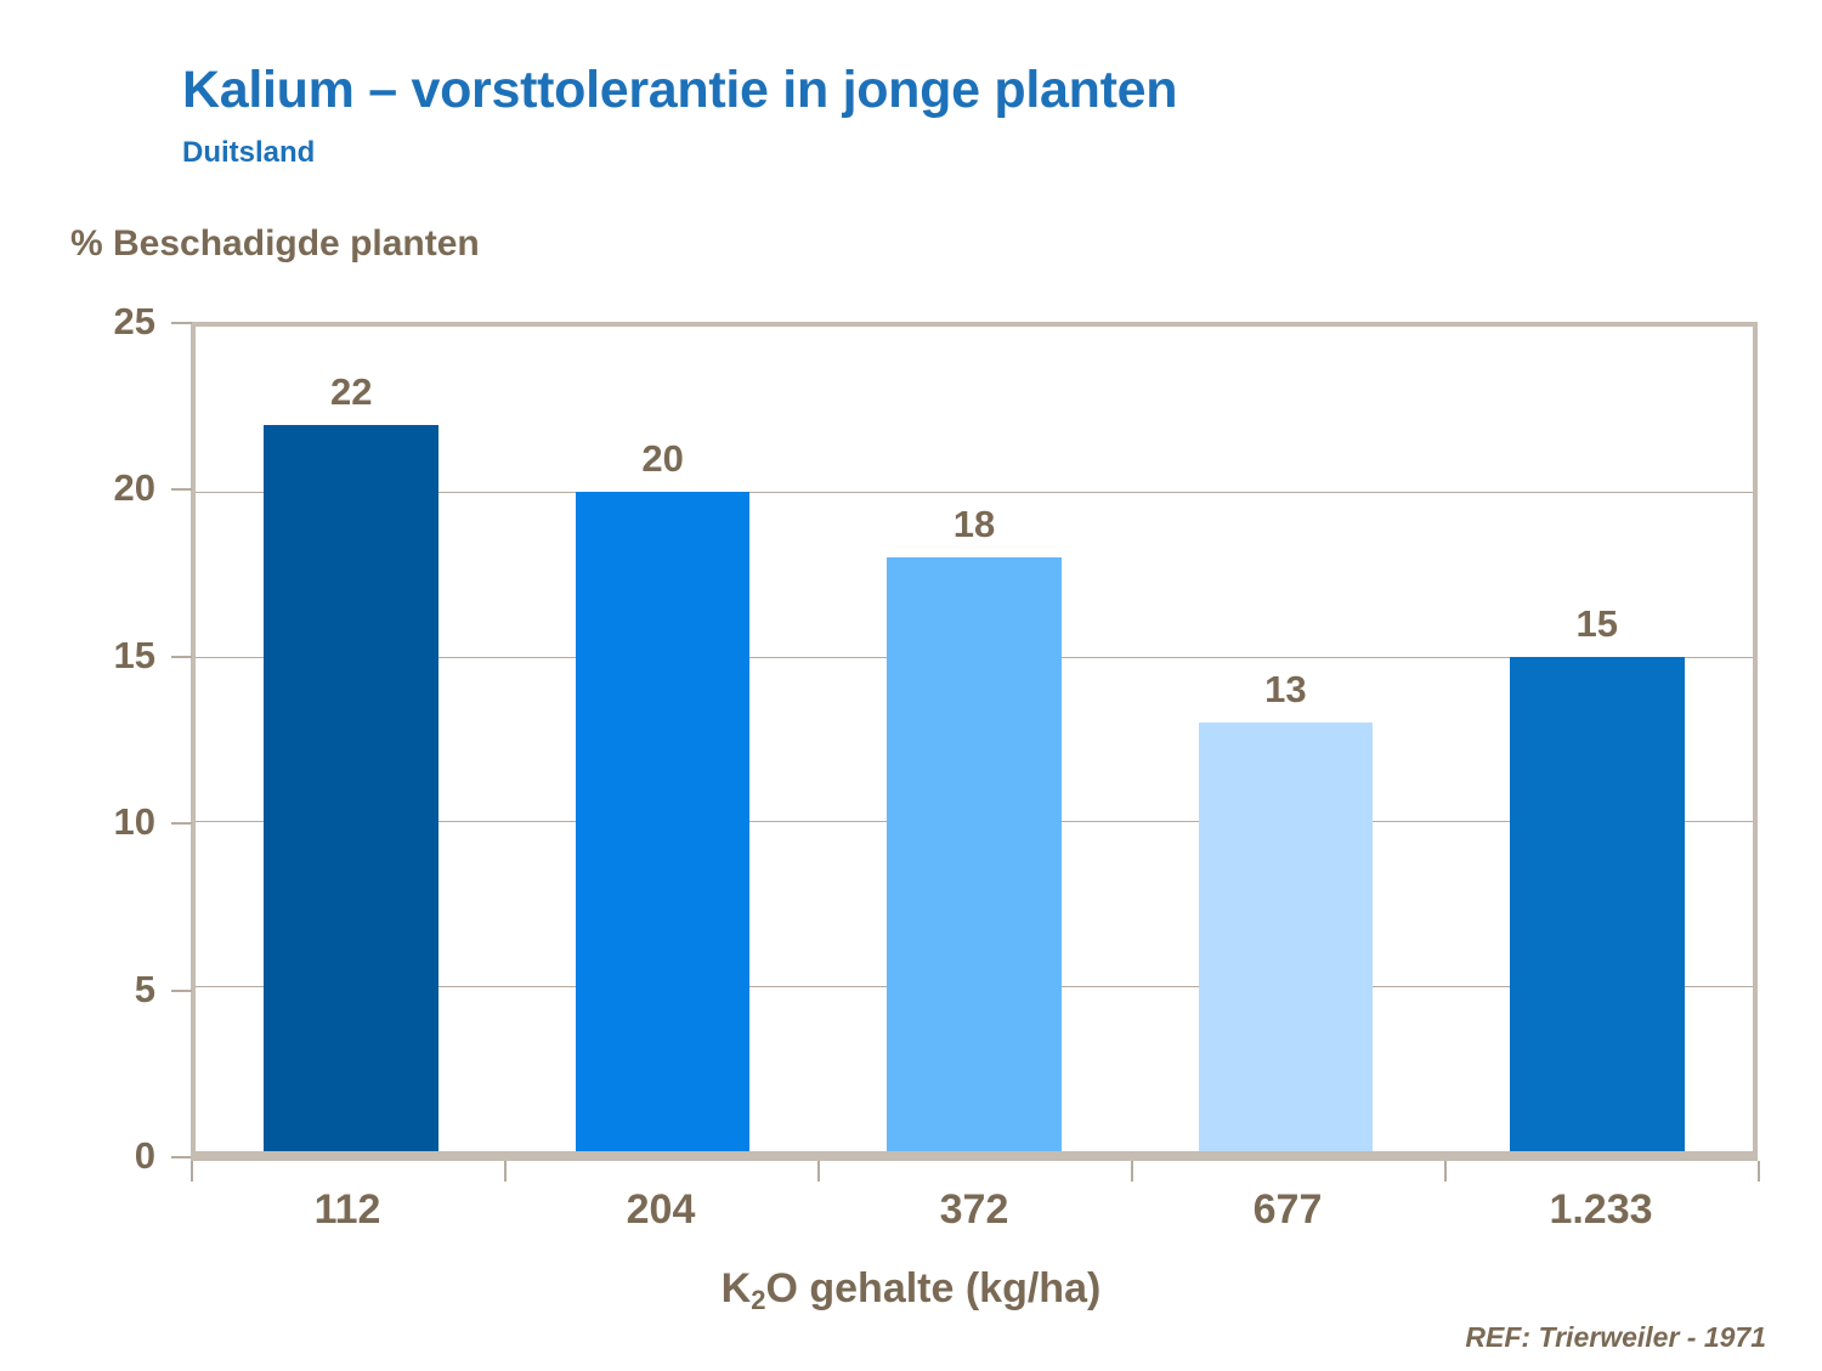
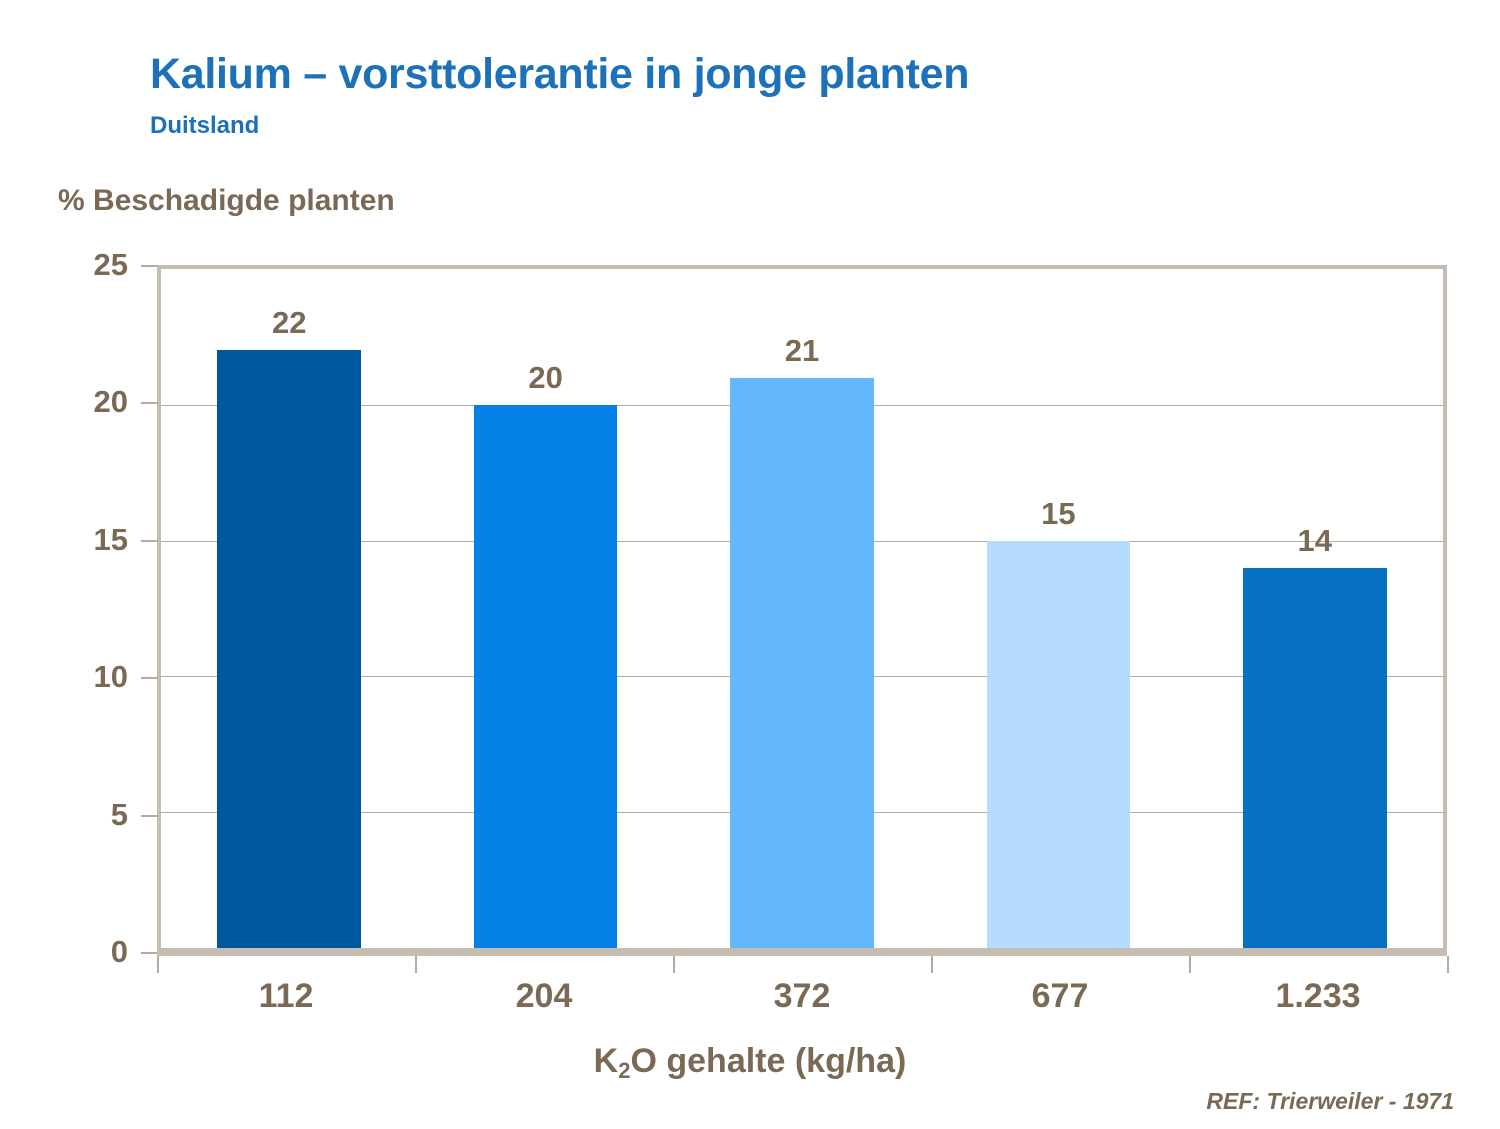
372: 18 -> 21
677: 13 -> 15
1.233: 15 -> 14
